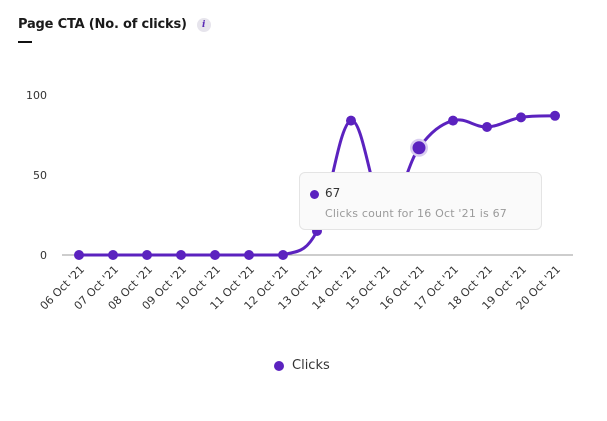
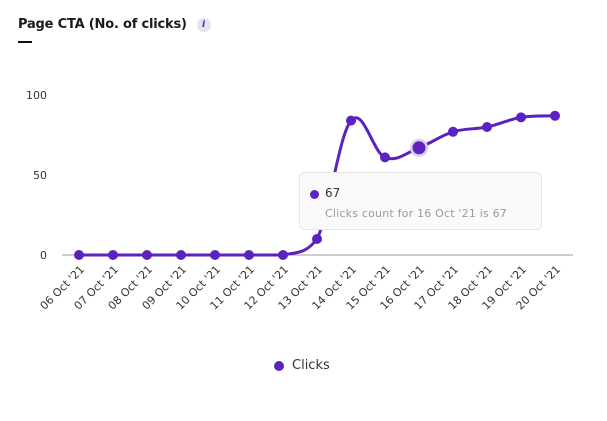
13 Oct '21: 15 -> 10
15 Oct '21: 27 -> 61
17 Oct '21: 84 -> 77
